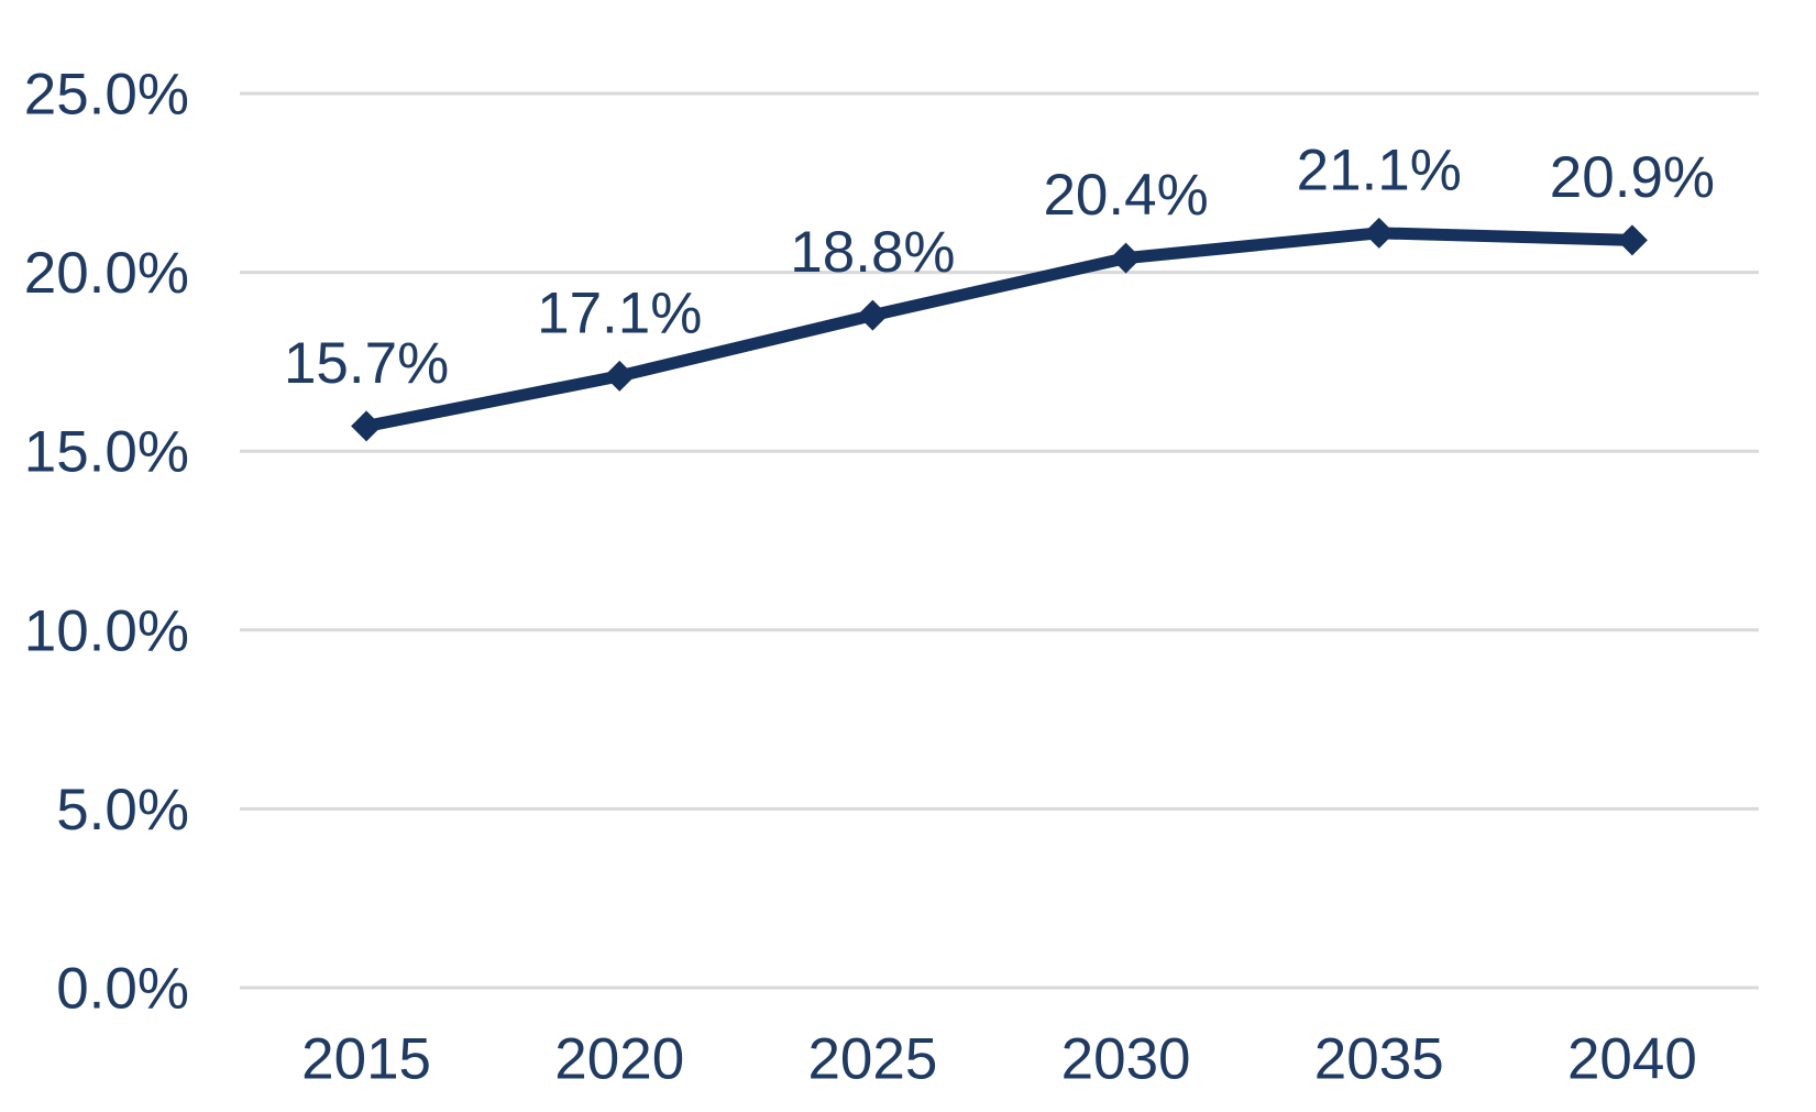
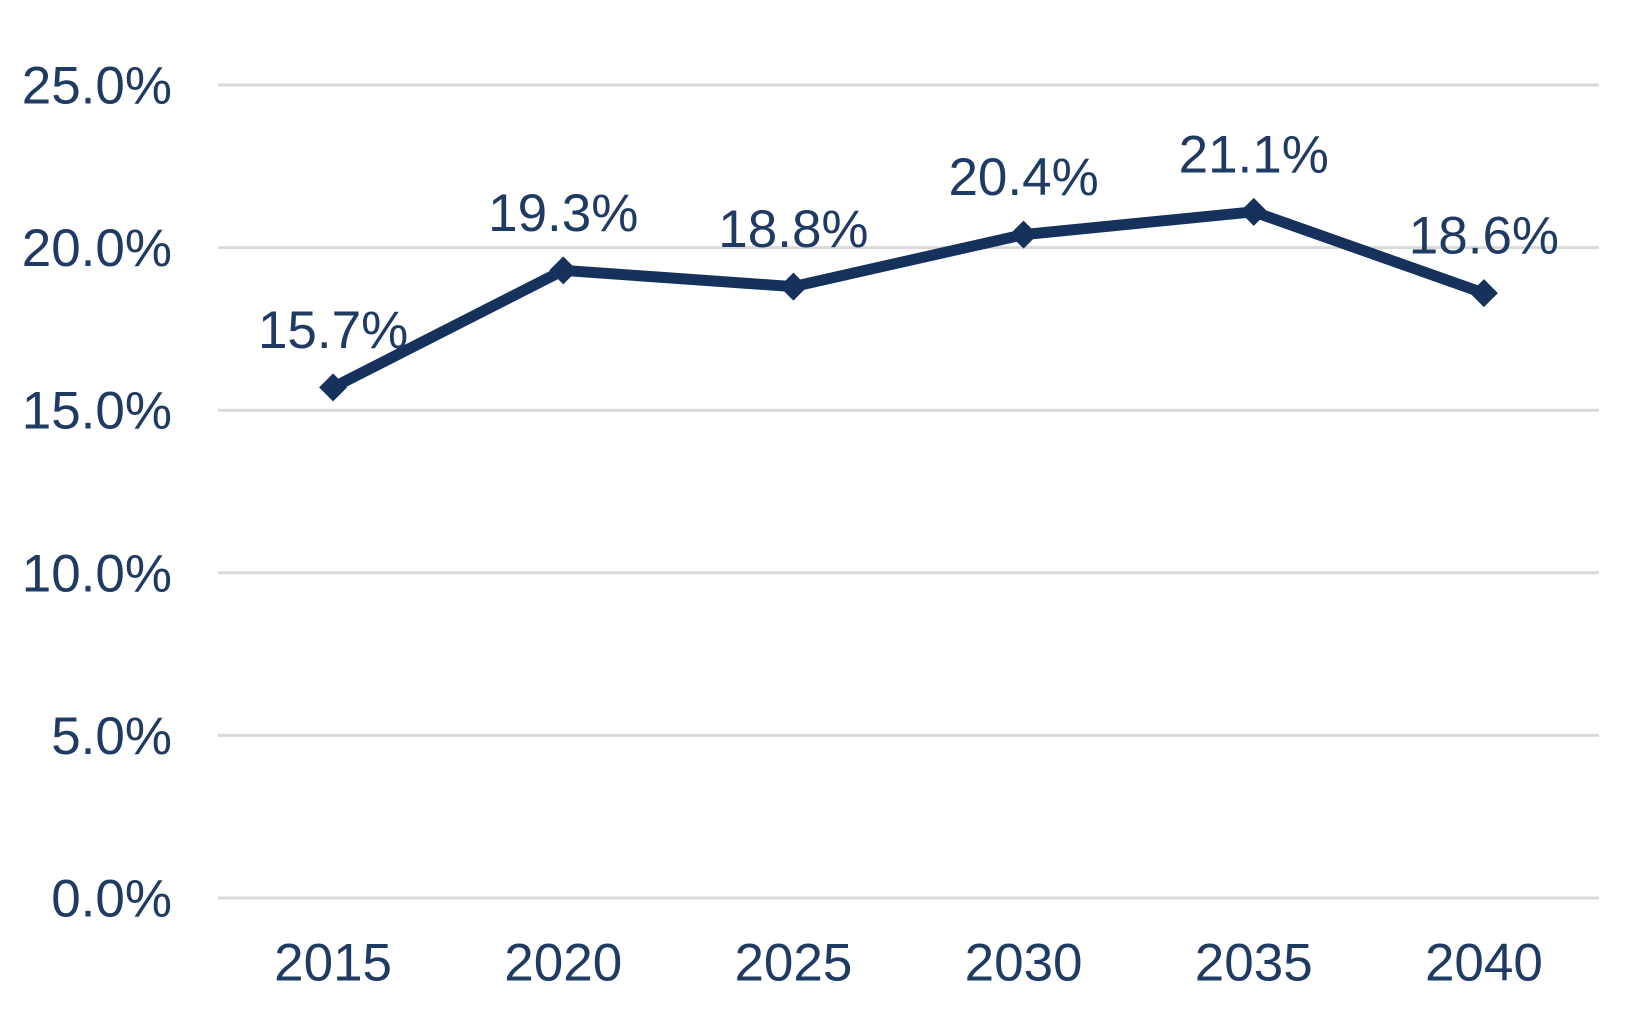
2020: 17.1% -> 19.3%
2040: 20.9% -> 18.6%
